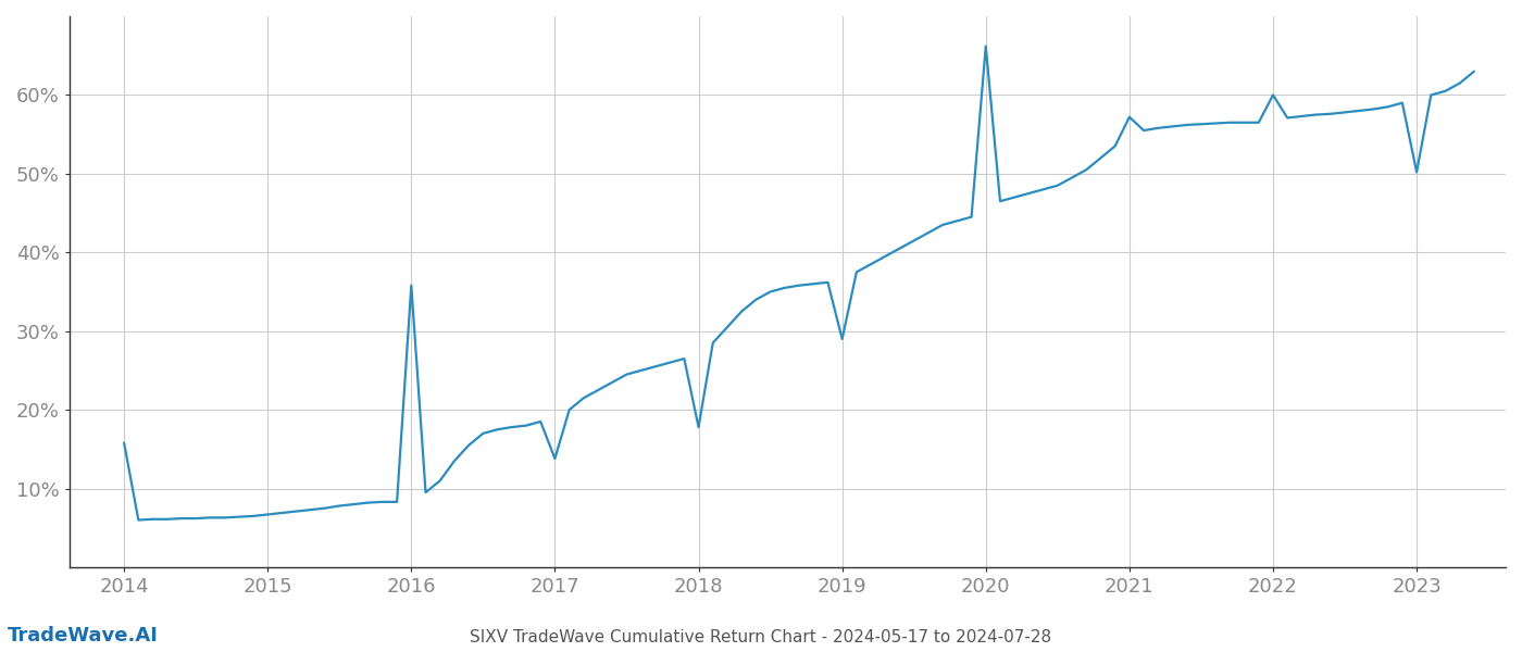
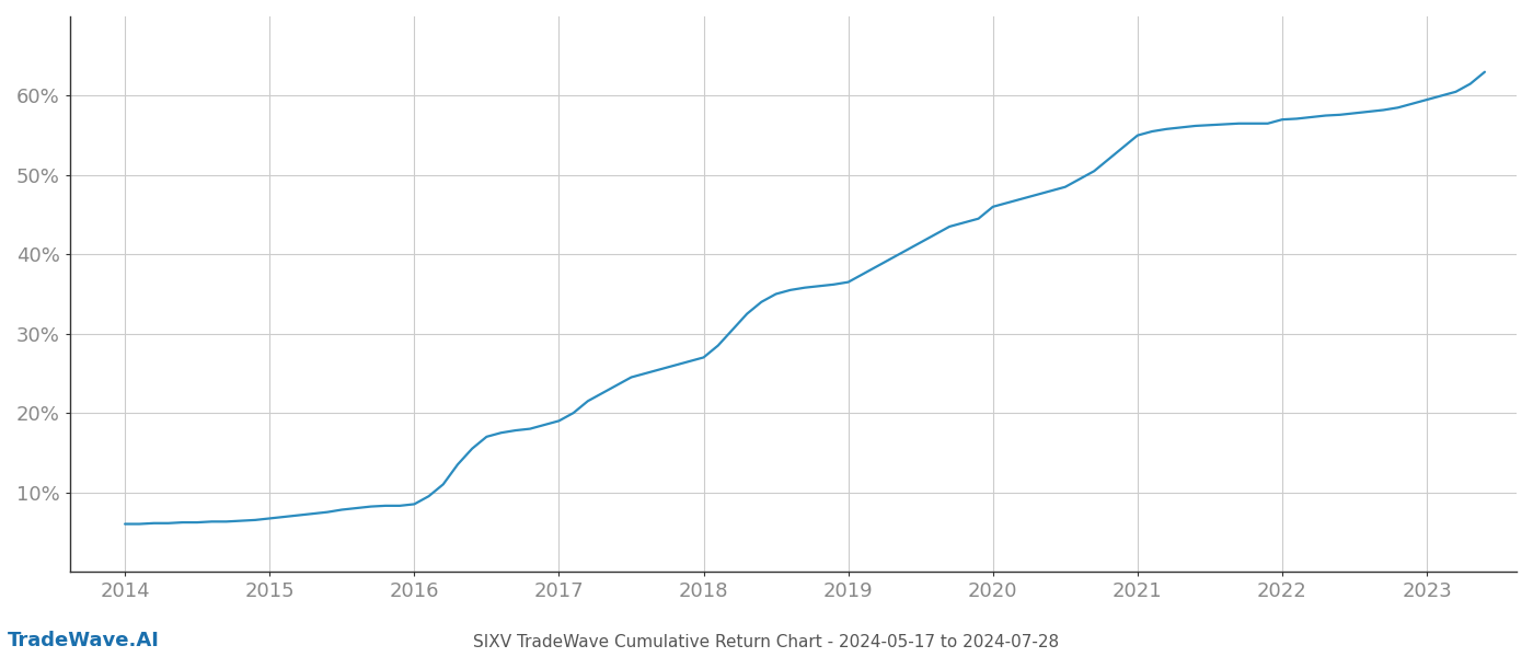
2014: 15.8% -> 6.0%
2016: 35.8% -> 8.5%
2017: 13.8% -> 19.0%
2018: 17.8% -> 27.0%
2019: 29.0% -> 36.5%
2020: 66.2% -> 46.0%
2021: 57.2% -> 55.0%
2022: 60.0% -> 57.0%
2023: 50.2% -> 59.5%
